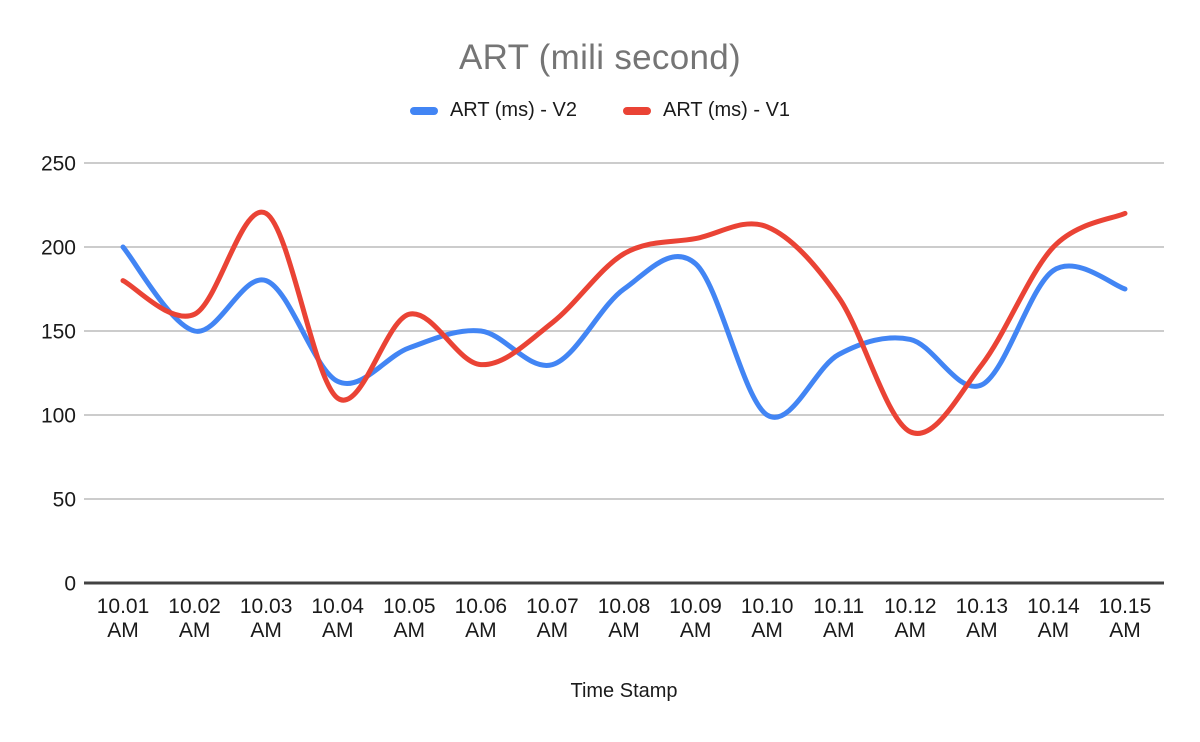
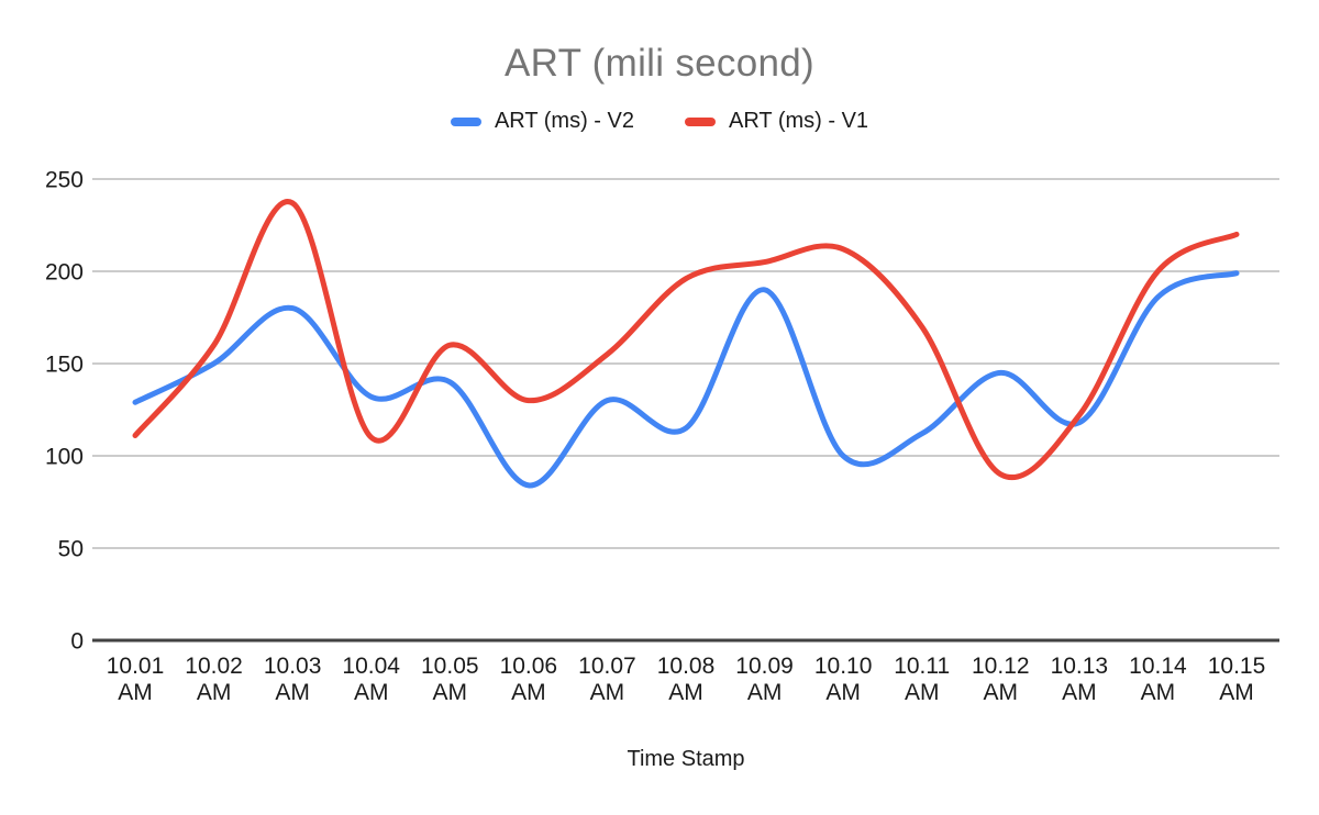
ART (ms) - V2/10.01 AM: 200 -> 129
ART (ms) - V1/10.01 AM: 180 -> 111
ART (ms) - V1/10.03 AM: 220 -> 237
ART (ms) - V2/10.04 AM: 120 -> 132
ART (ms) - V2/10.06 AM: 150 -> 84
ART (ms) - V2/10.08 AM: 175 -> 115
ART (ms) - V2/10.11 AM: 136 -> 112
ART (ms) - V1/10.13 AM: 130 -> 122
ART (ms) - V2/10.15 AM: 175 -> 199
